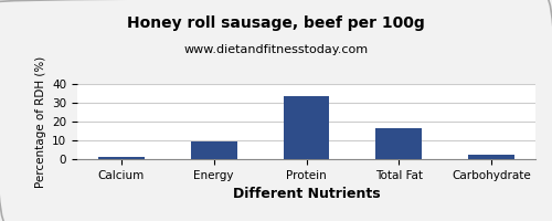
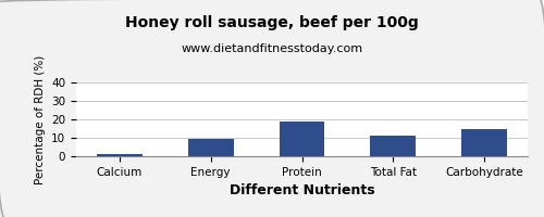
Protein: 33 -> 19
Total Fat: 16 -> 11
Carbohydrate: 2 -> 15
